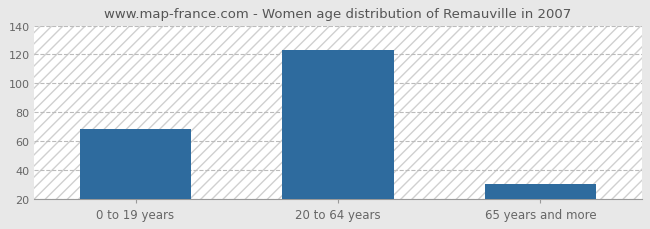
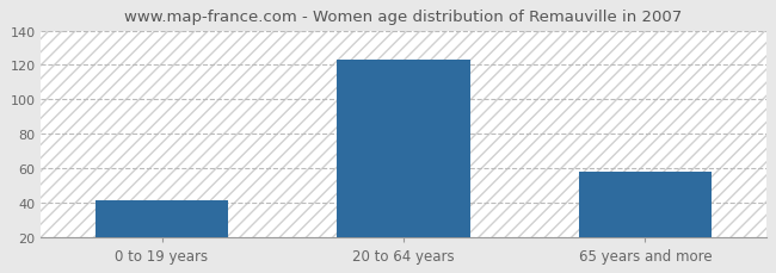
0 to 19 years: 68 -> 41
65 years and more: 30 -> 58
